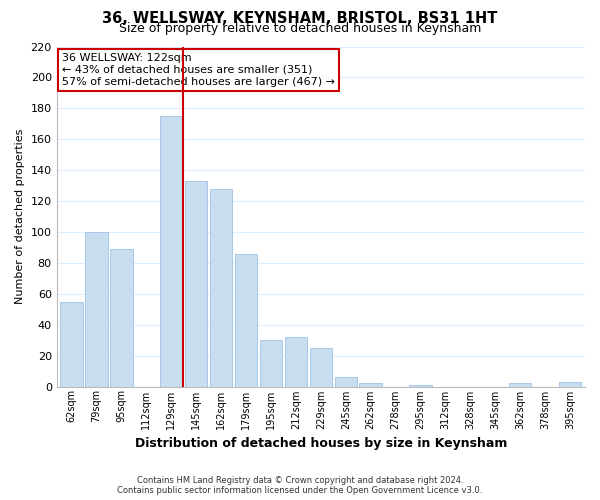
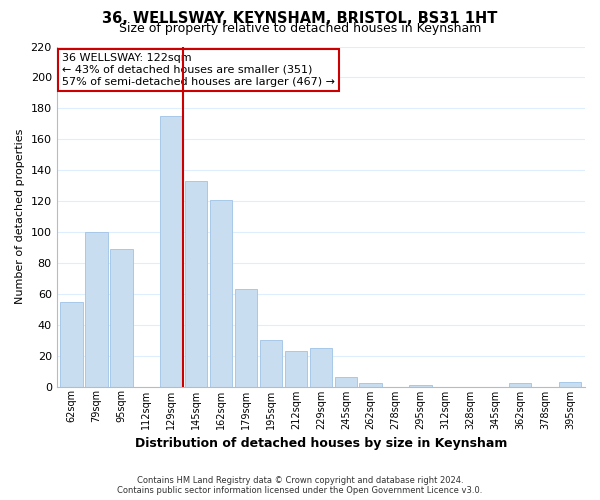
162sqm: 128 -> 121
179sqm: 86 -> 63
212sqm: 32 -> 23
